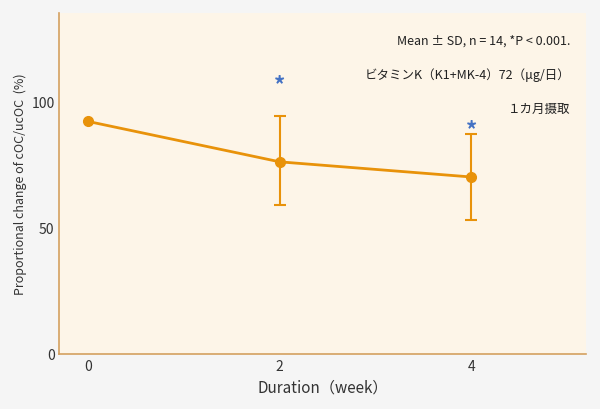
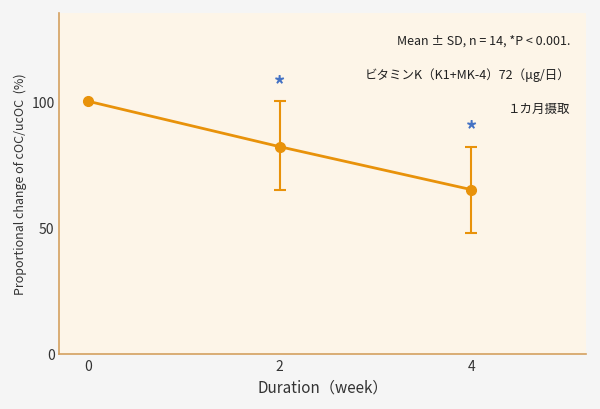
0: 92 -> 100
2: 76 -> 82
4: 70 -> 65
